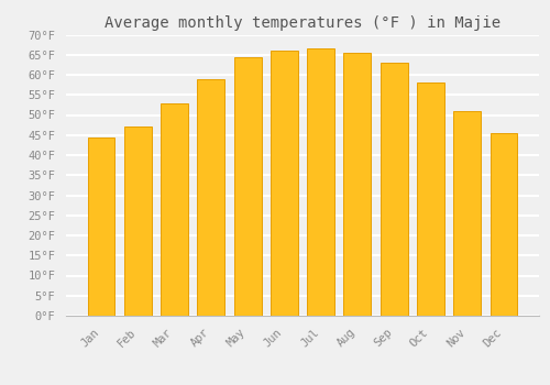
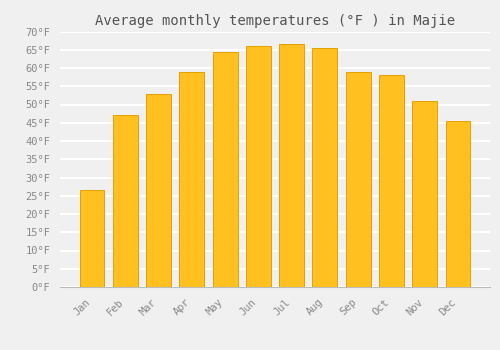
Jan: 44.5°F -> 26.5°F
Sep: 63.0°F -> 59.0°F
